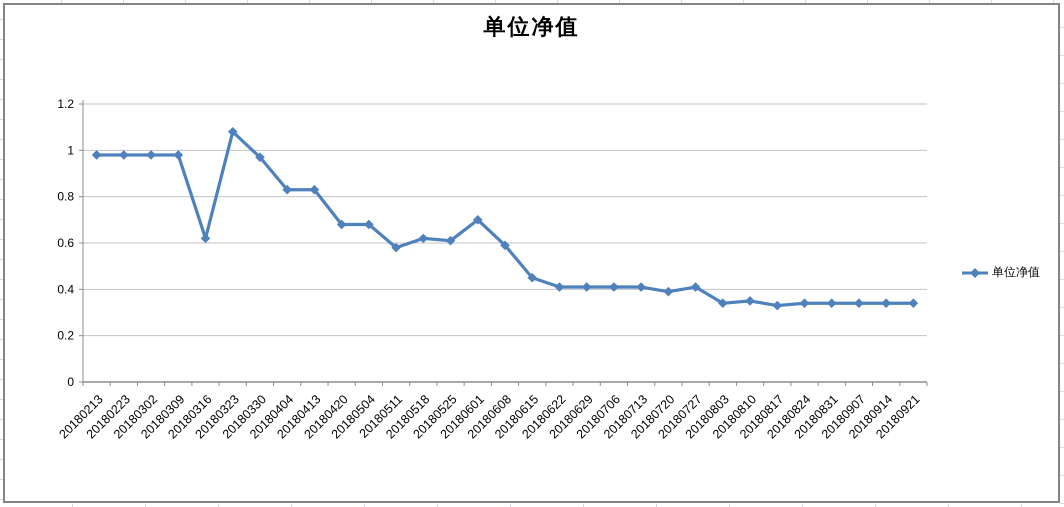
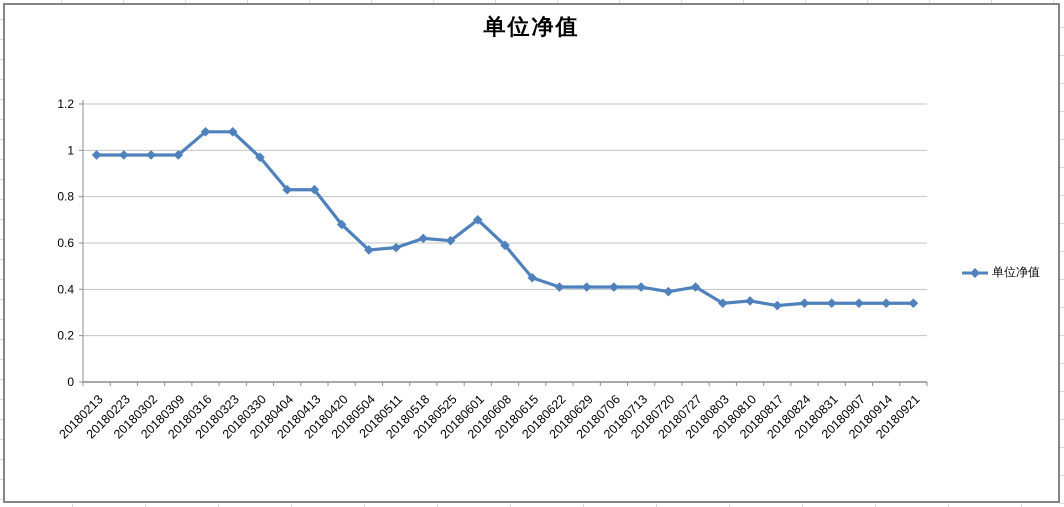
20180316: 0.62 -> 1.08
20180504: 0.68 -> 0.57
